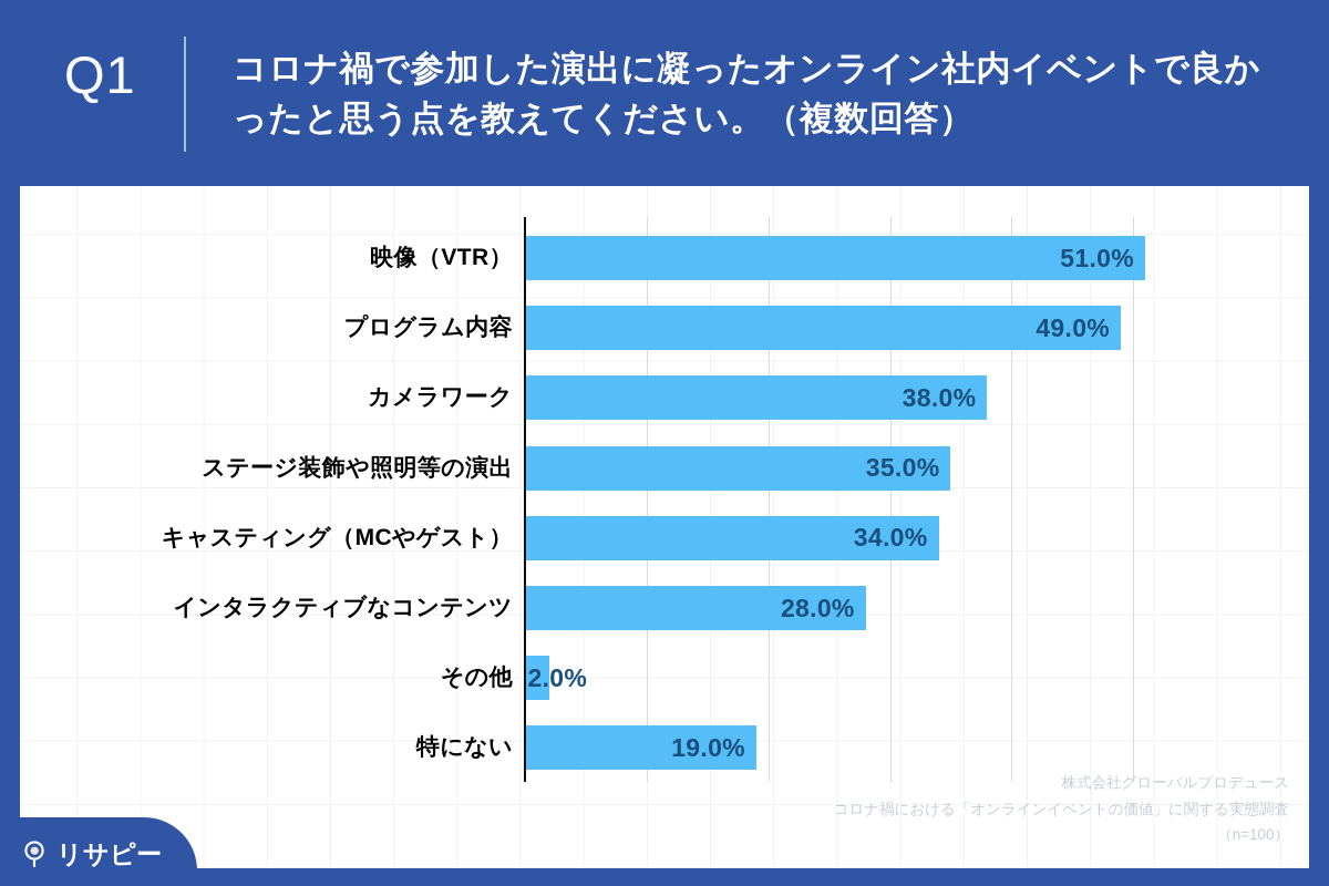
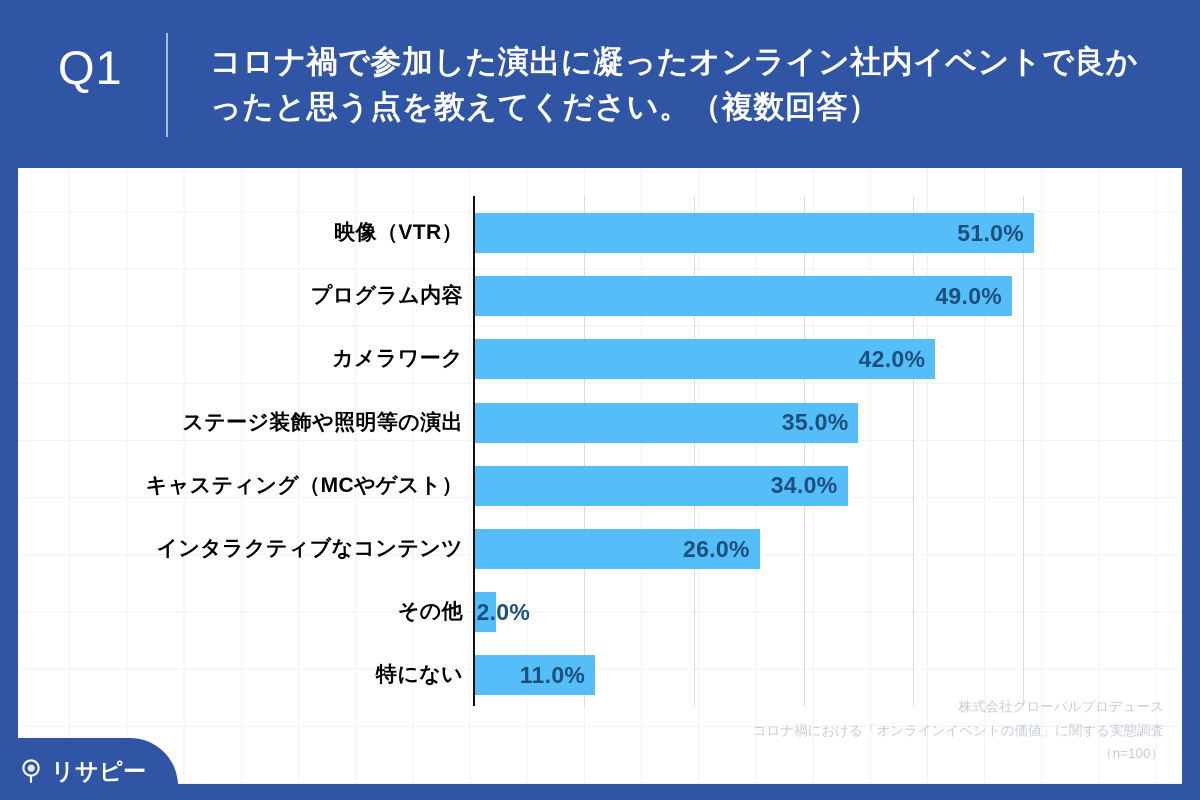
カメラワーク: 38.0% -> 42.0%
インタラクティブなコンテンツ: 28.0% -> 26.0%
特にない: 19.0% -> 11.0%
